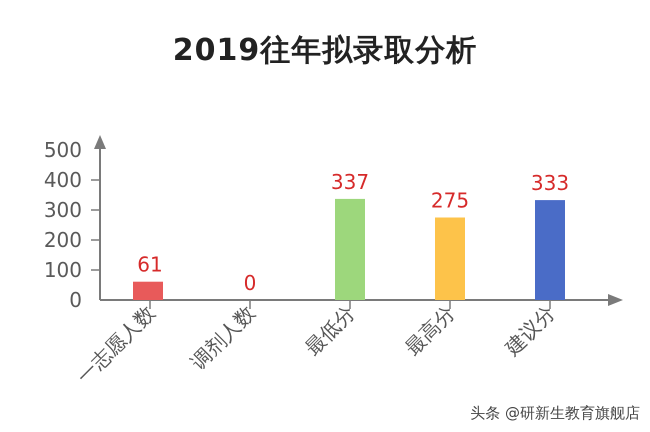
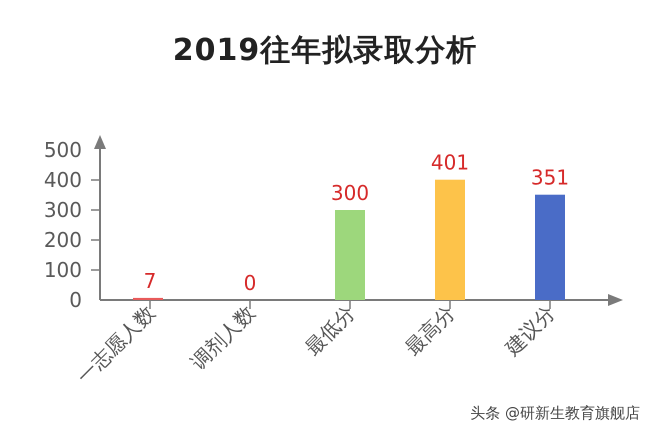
一志愿人数: 61 -> 7
最低分: 337 -> 300
最高分: 275 -> 401
建议分: 333 -> 351
